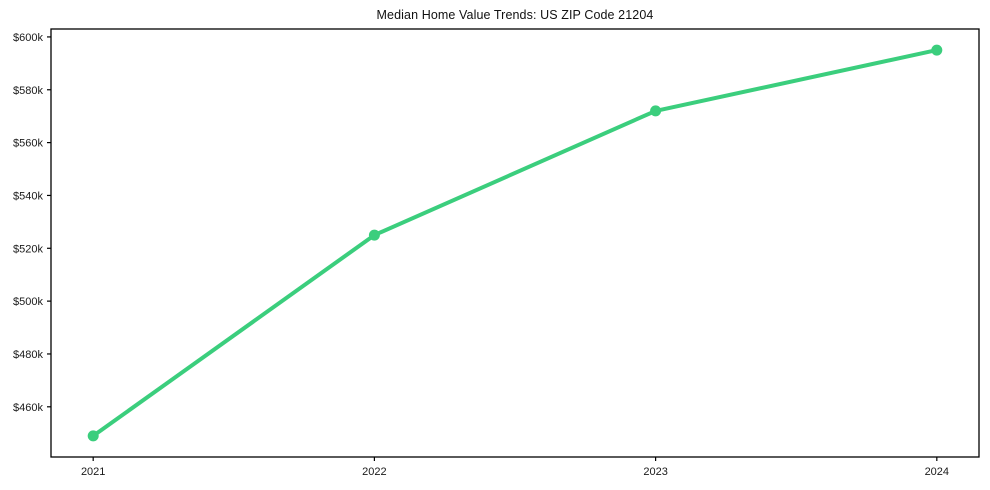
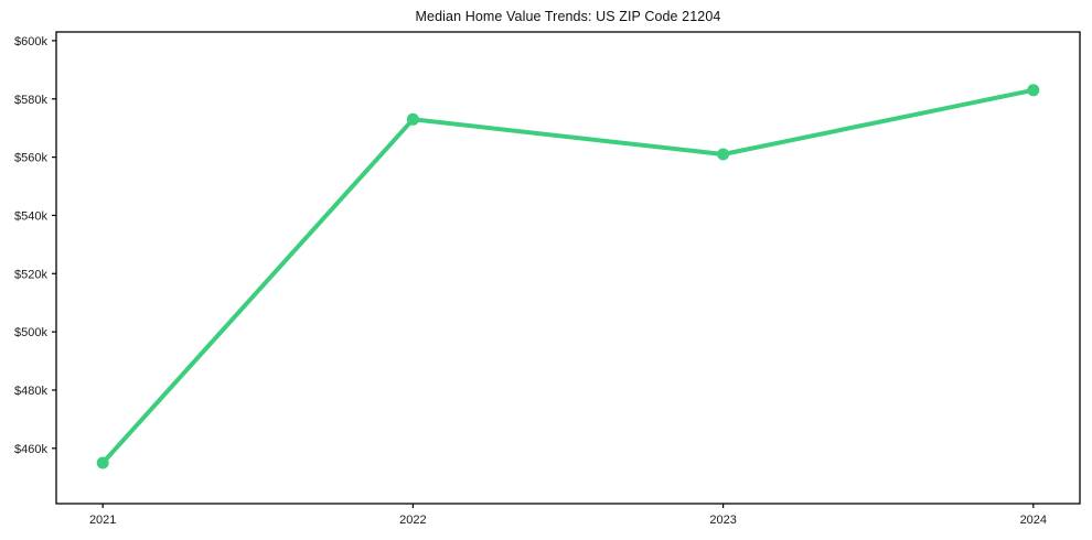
2021: $449k -> $455k
2022: $525k -> $573k
2023: $572k -> $561k
2024: $595k -> $583k
